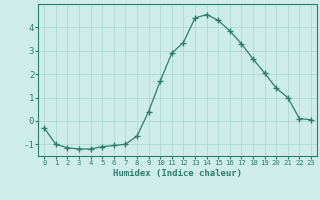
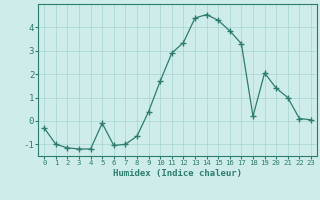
5: -1.10 -> -0.10
18: 2.65 -> 0.20
